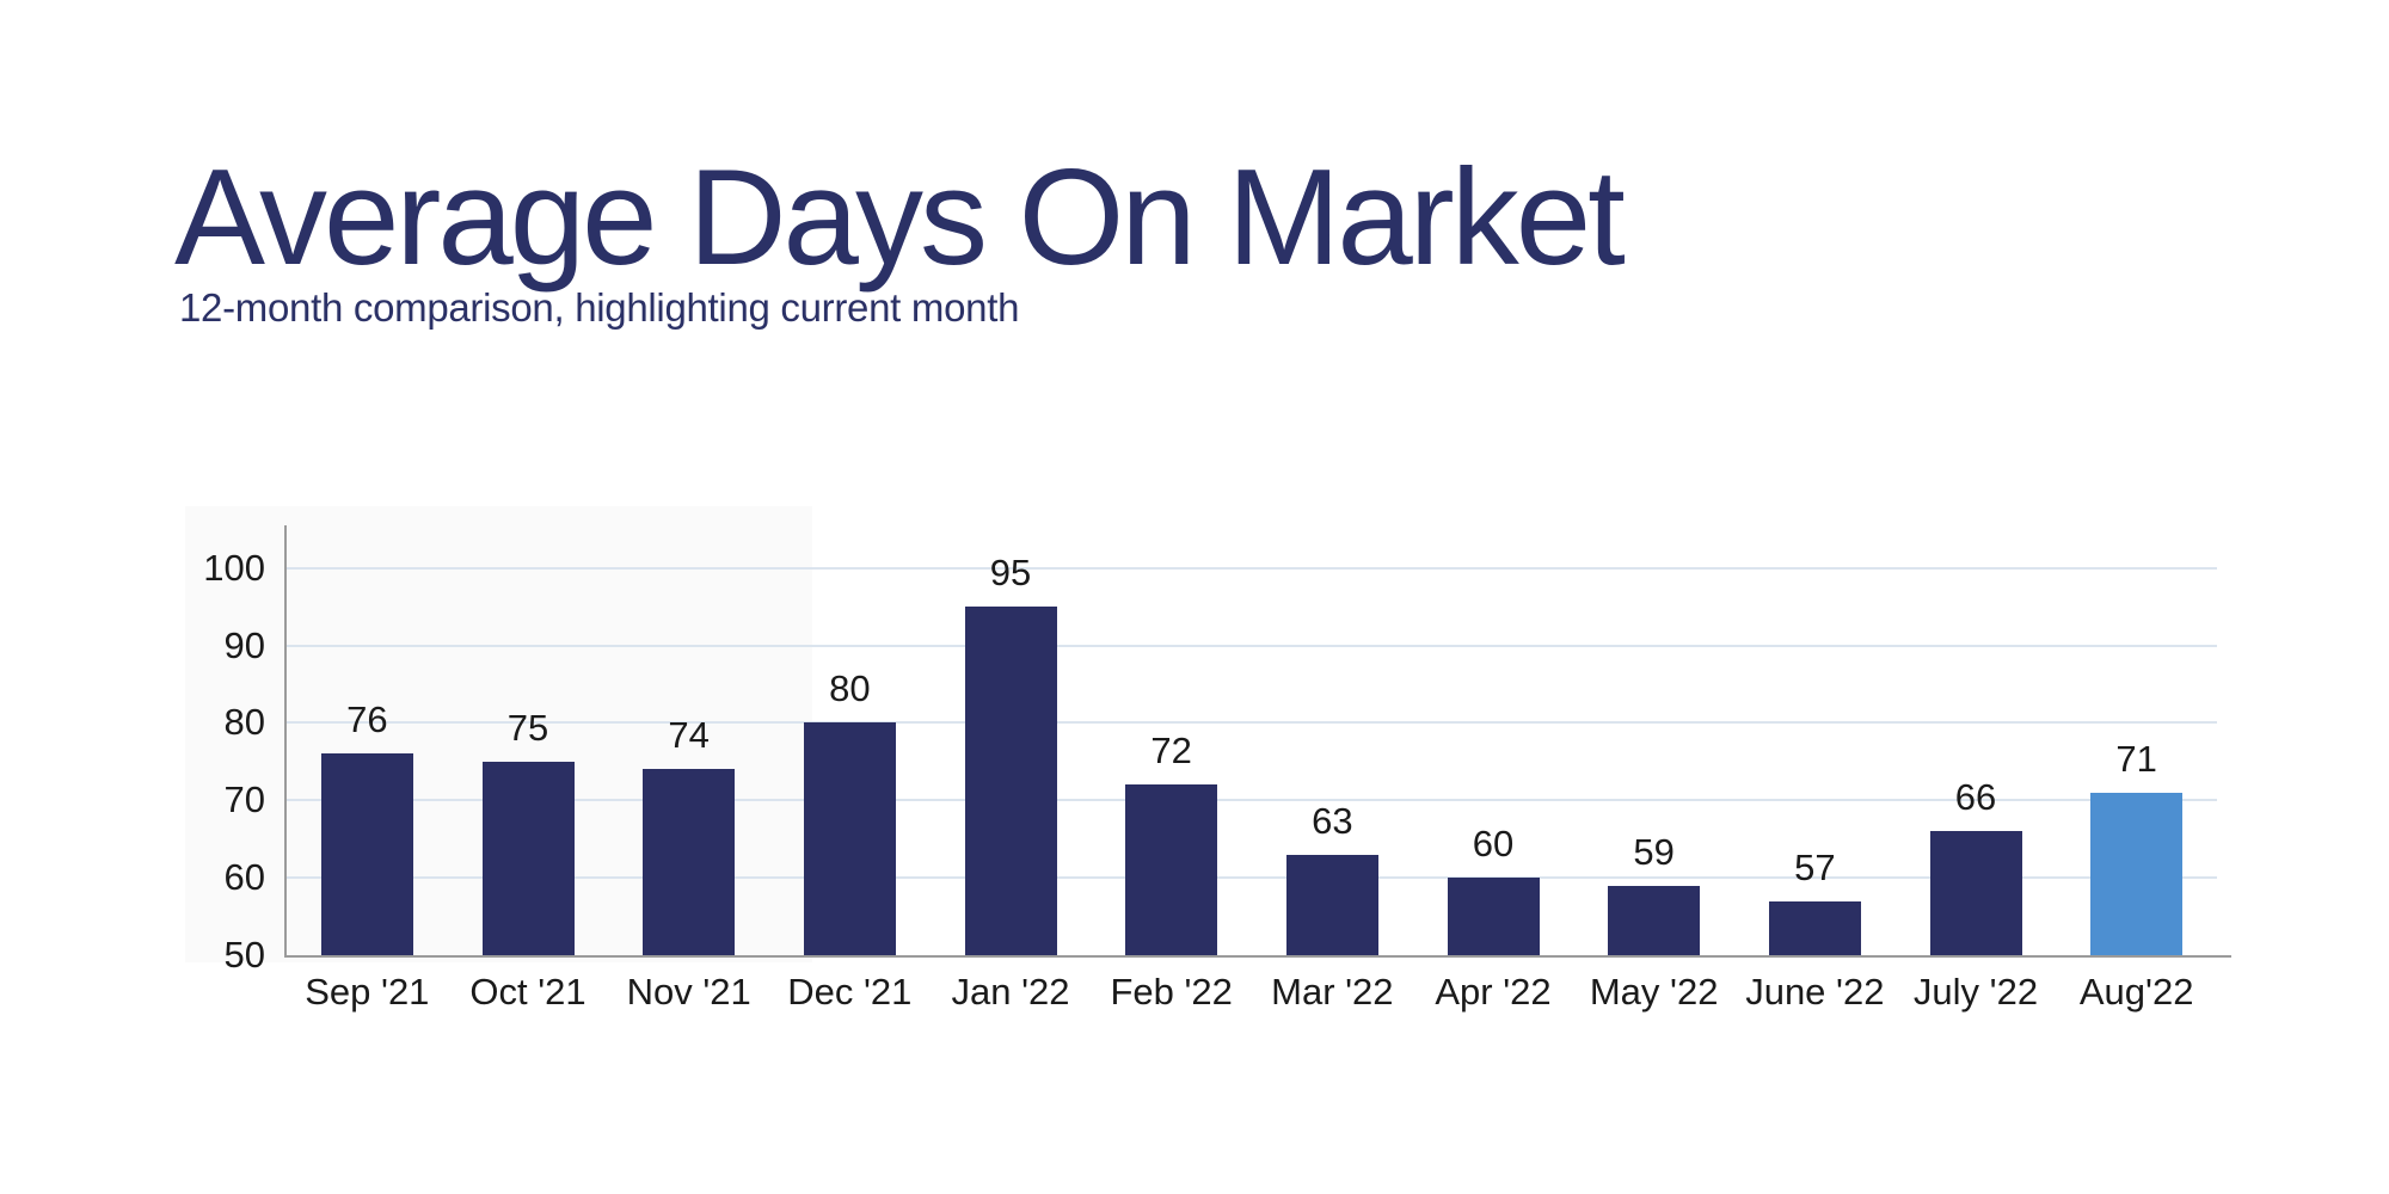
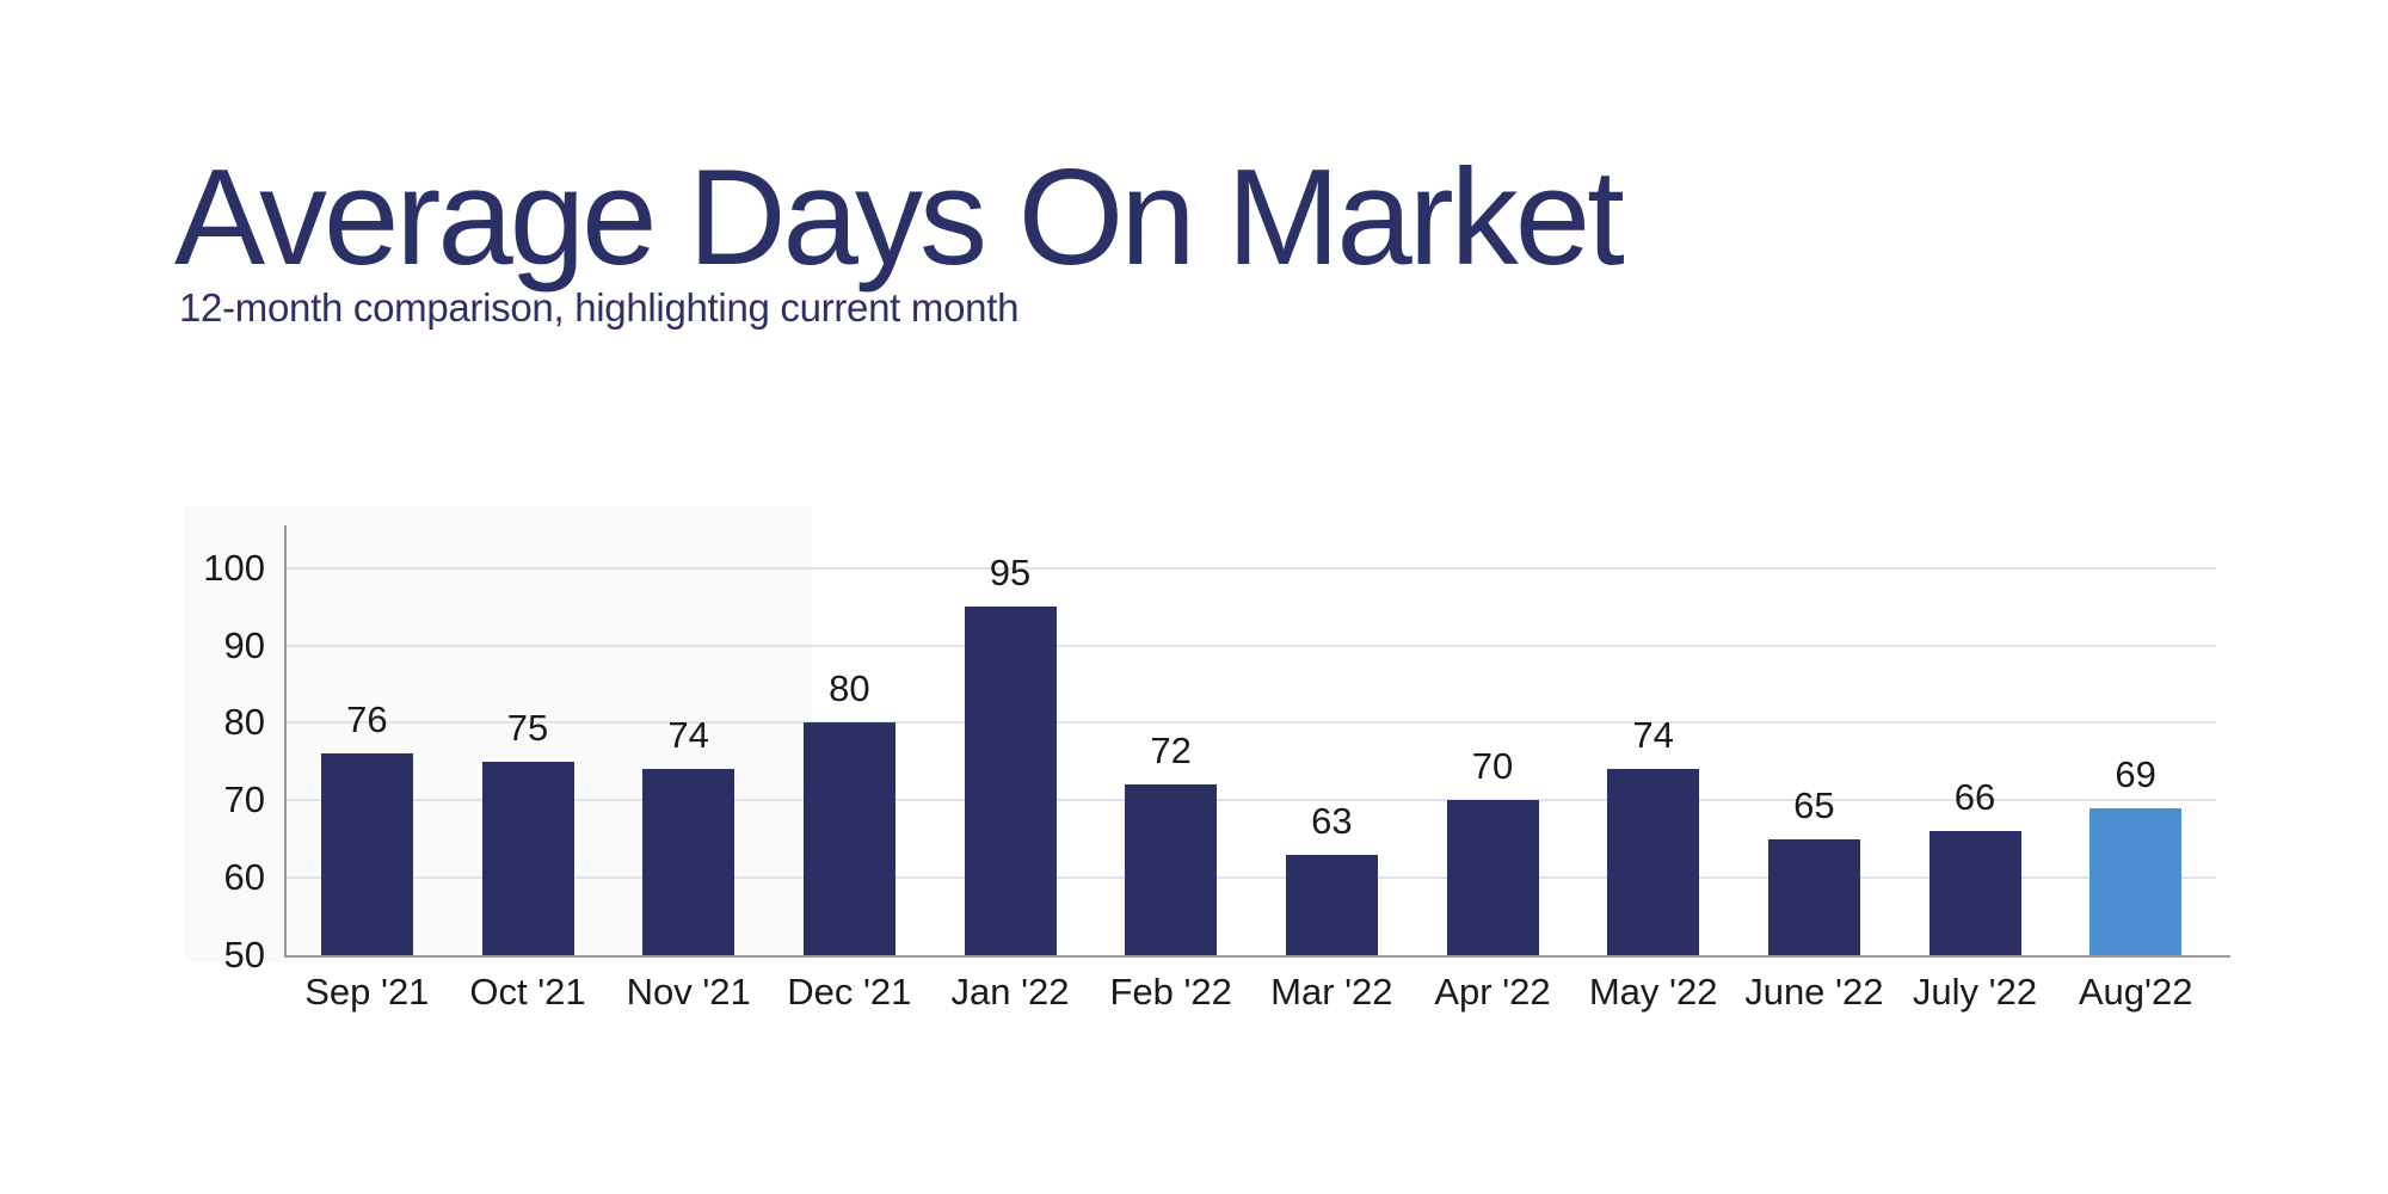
Apr '22: 60 -> 70
May '22: 59 -> 74
June '22: 57 -> 65
Aug'22: 71 -> 69
